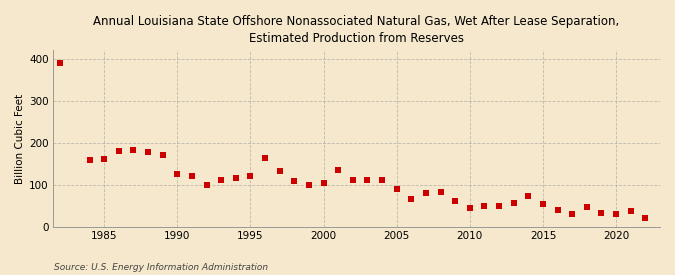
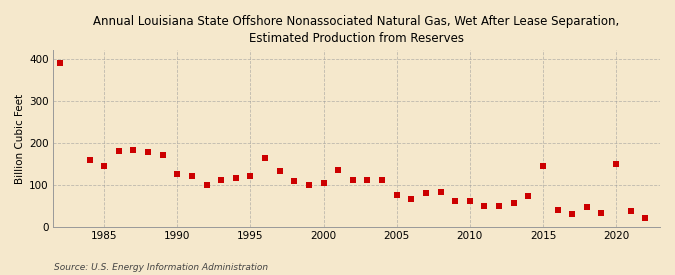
1985: 160 -> 145
2005: 90 -> 75
2010: 45 -> 60
2015: 53 -> 145
2020: 30 -> 150
